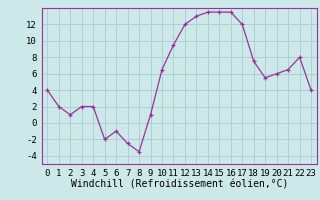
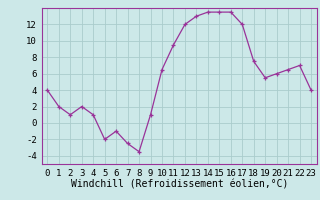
4: 2.0 -> 1.0
22: 8.0 -> 7.0
